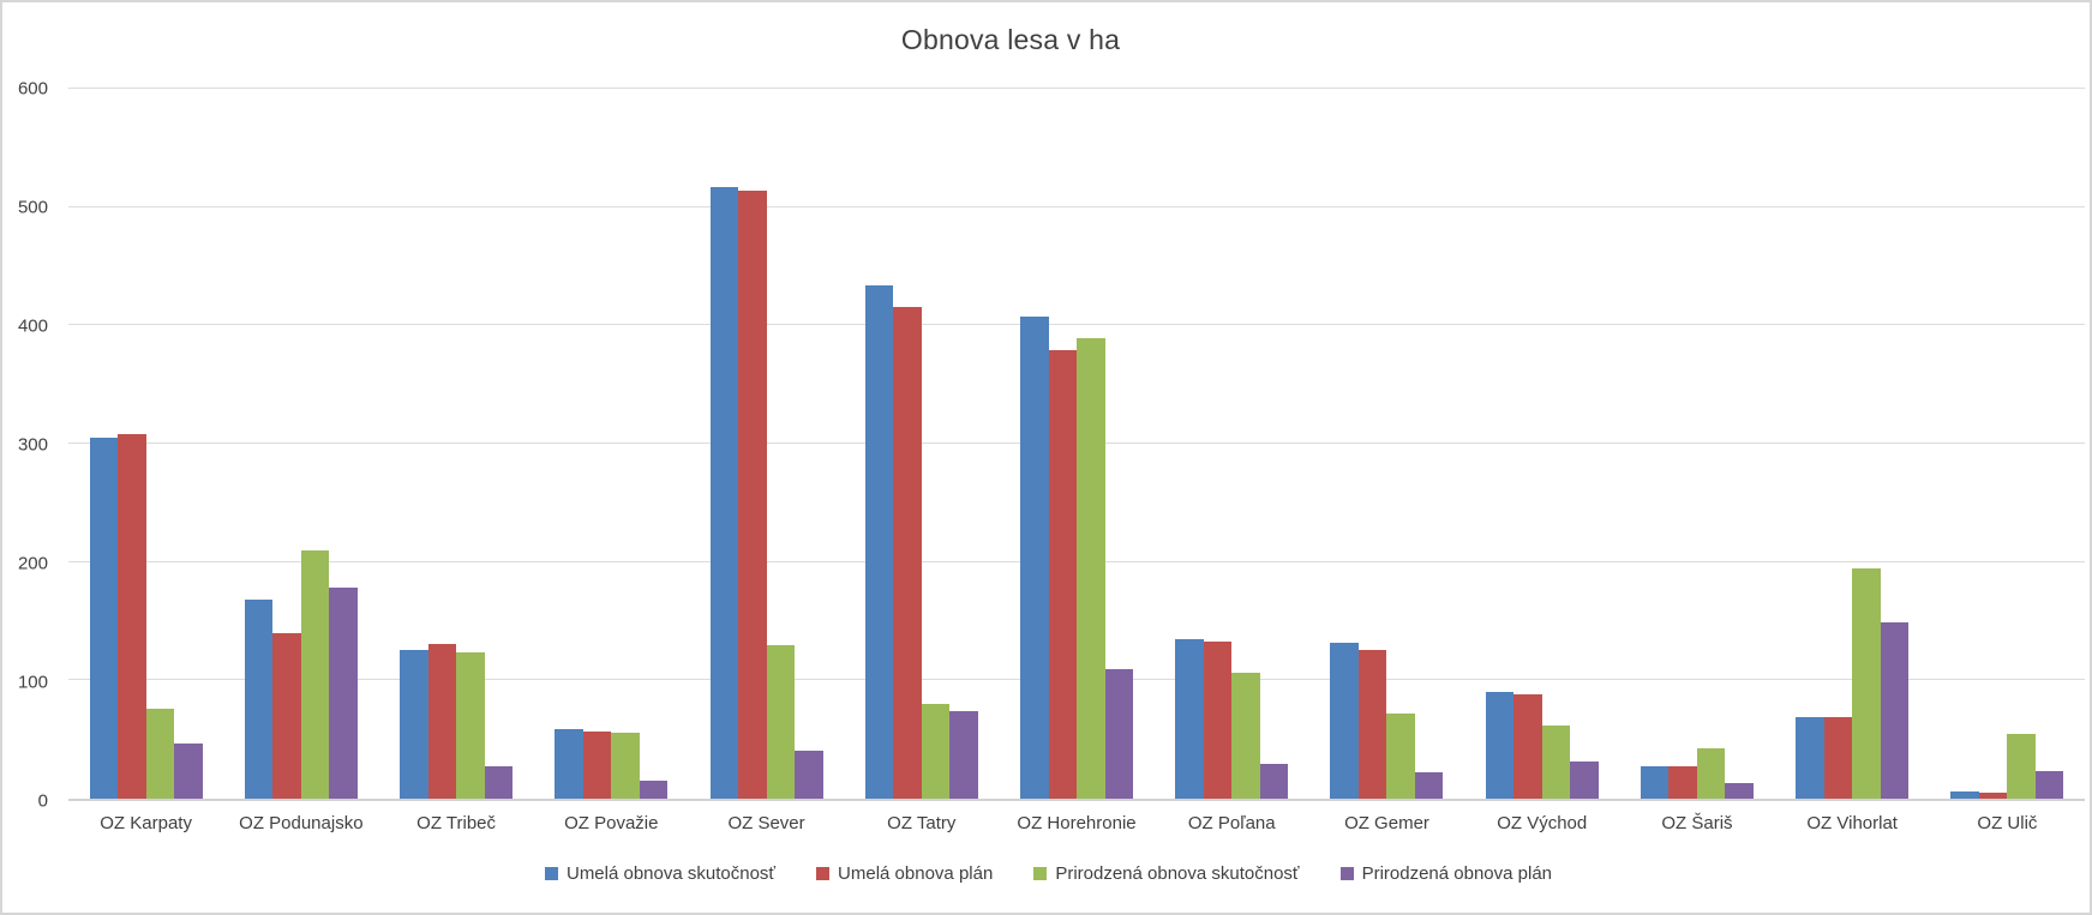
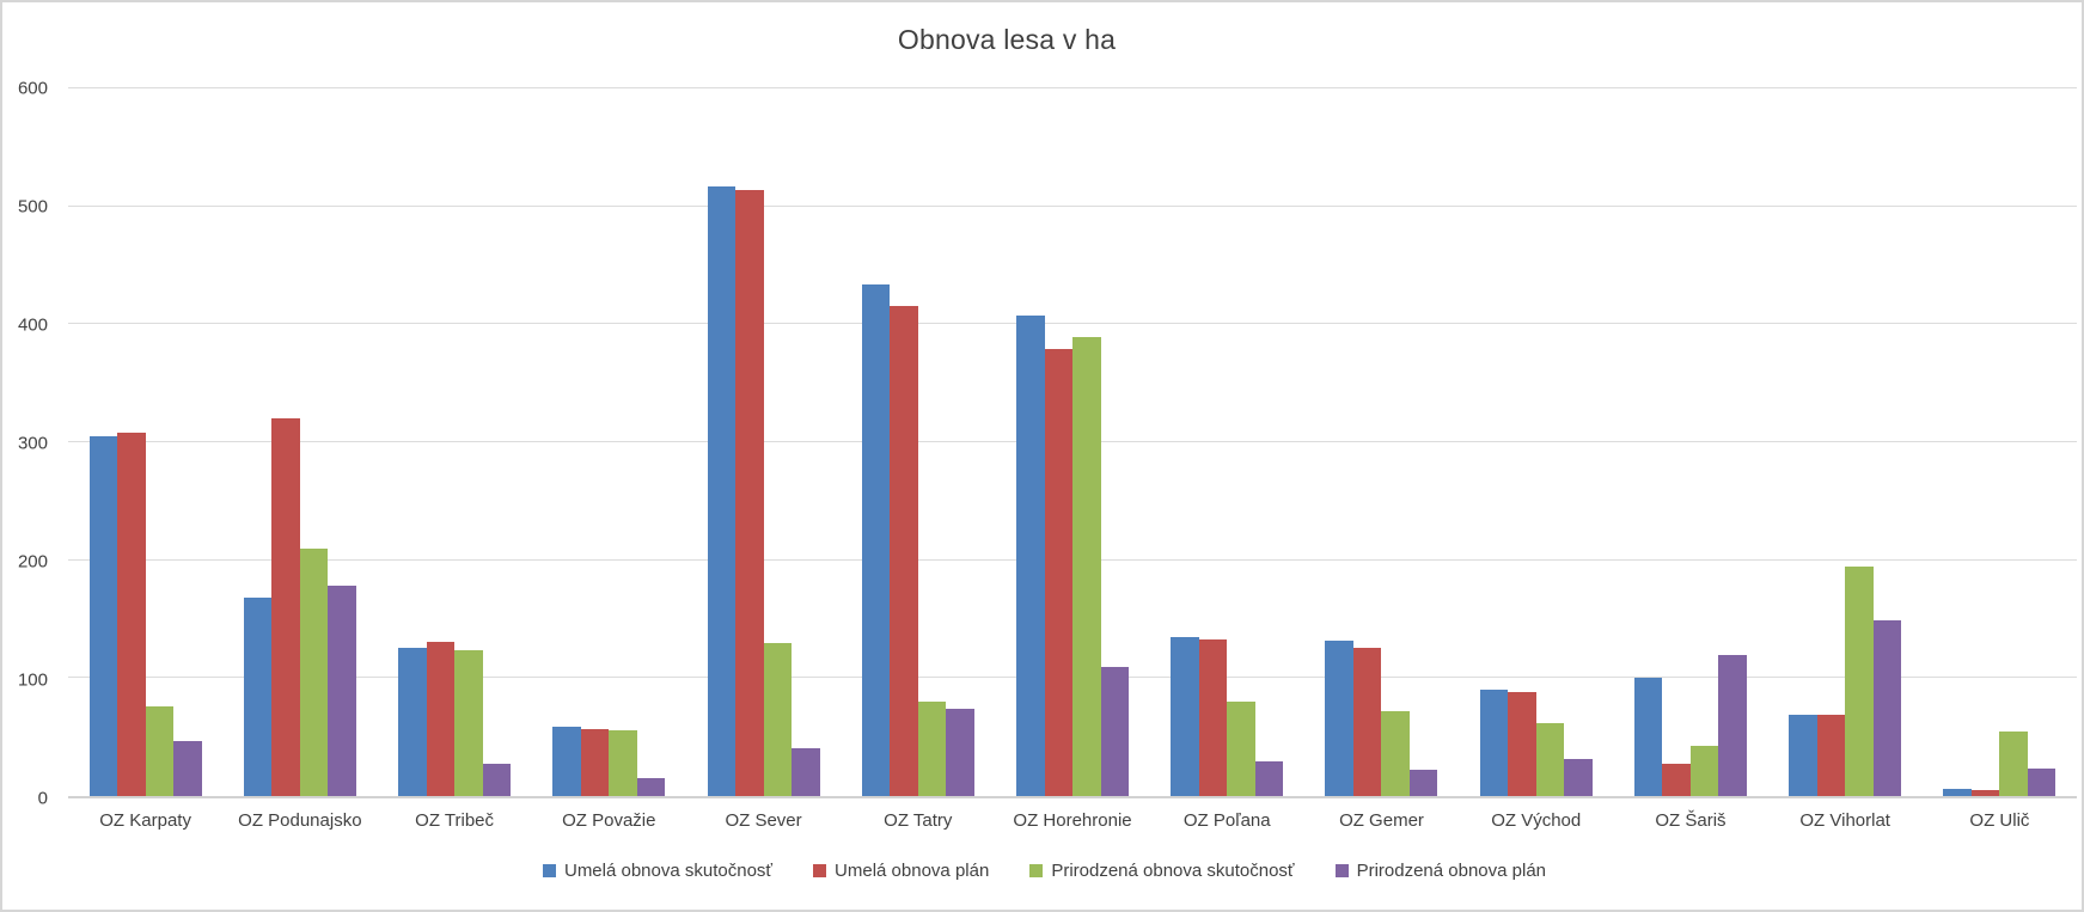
Umelá obnova plán/OZ Podunajsko: 140 -> 320
Prirodzená obnova skutočnosť/OZ Poľana: 110 -> 80
Umelá obnova skutočnosť/OZ Šariš: 30 -> 100
Prirodzená obnova plán/OZ Šariš: 10 -> 120
